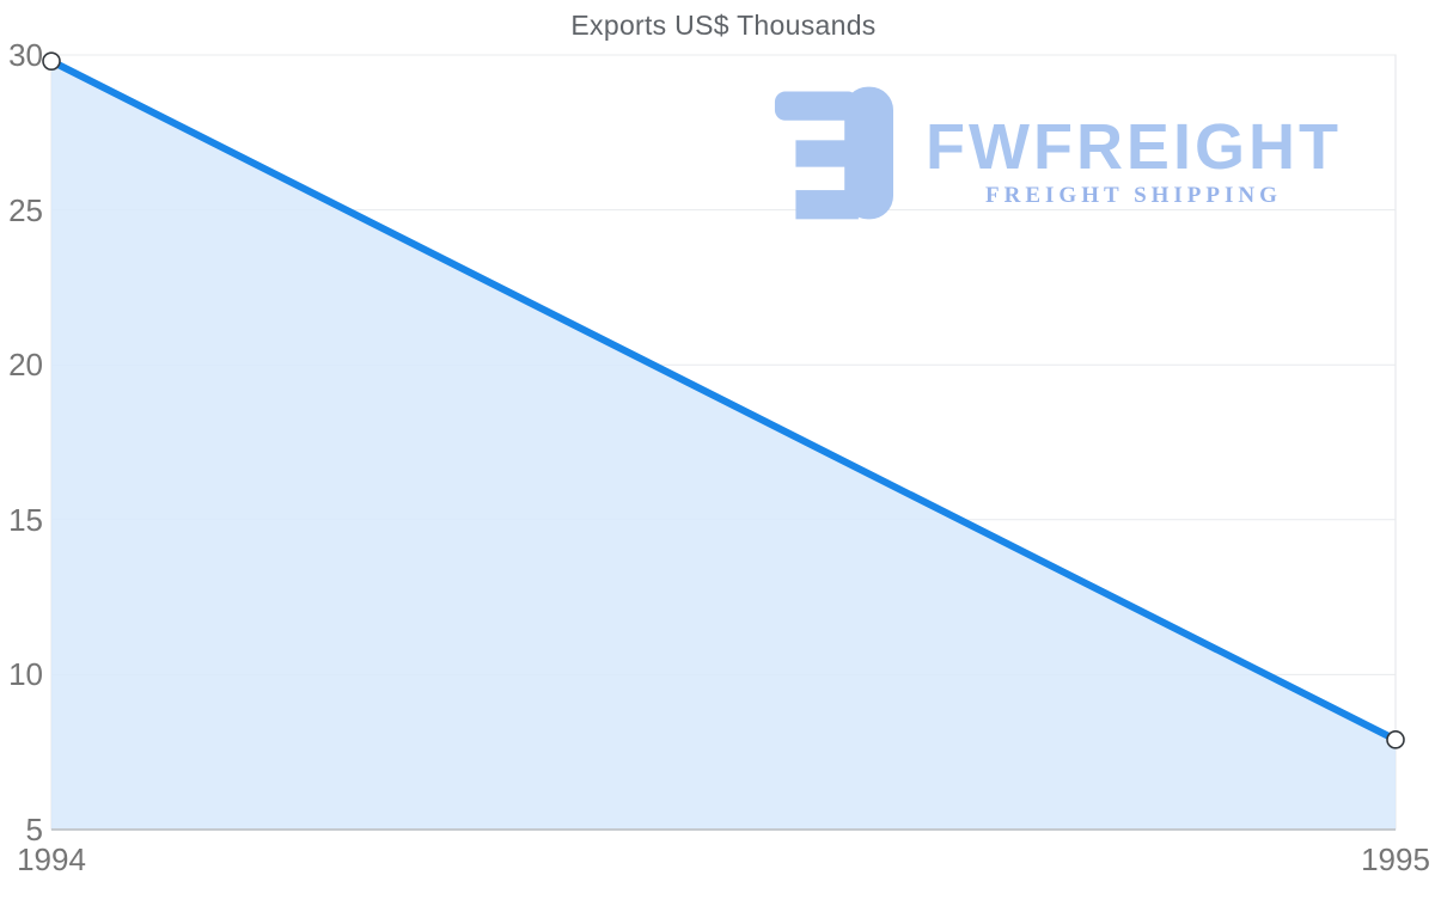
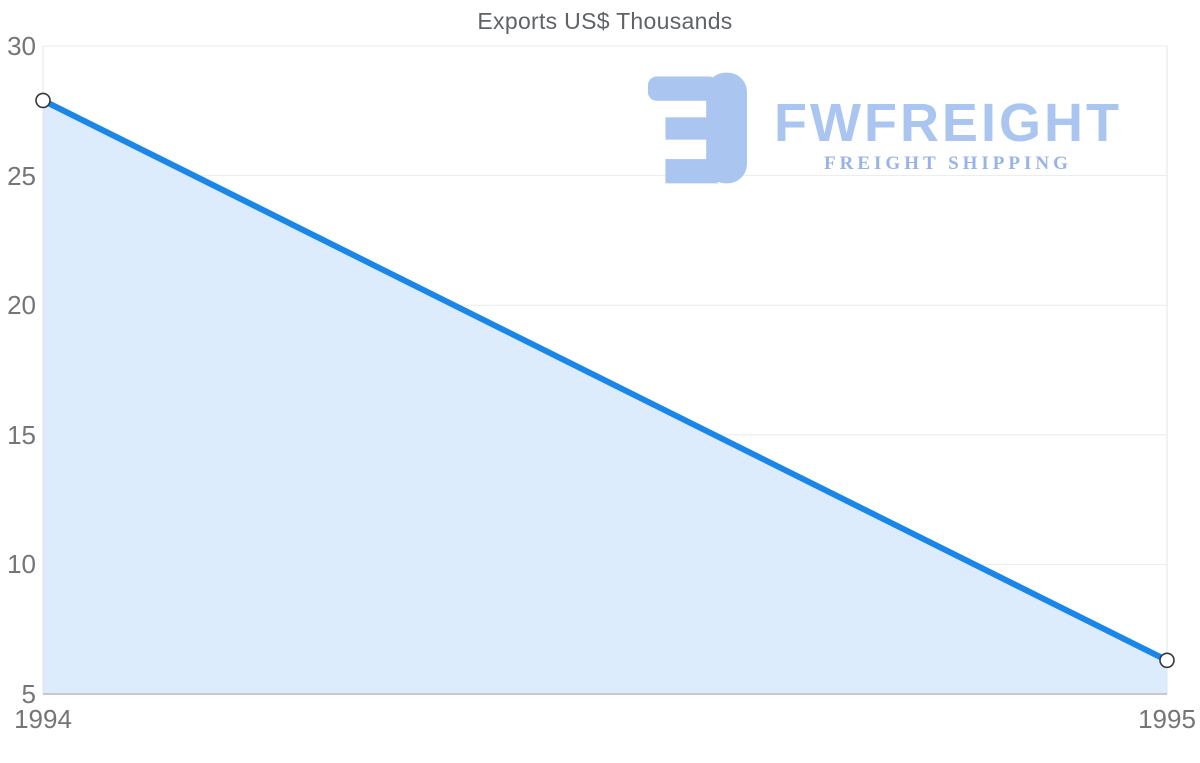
1994: 29.8 -> 27.9
1995: 7.9 -> 6.3
